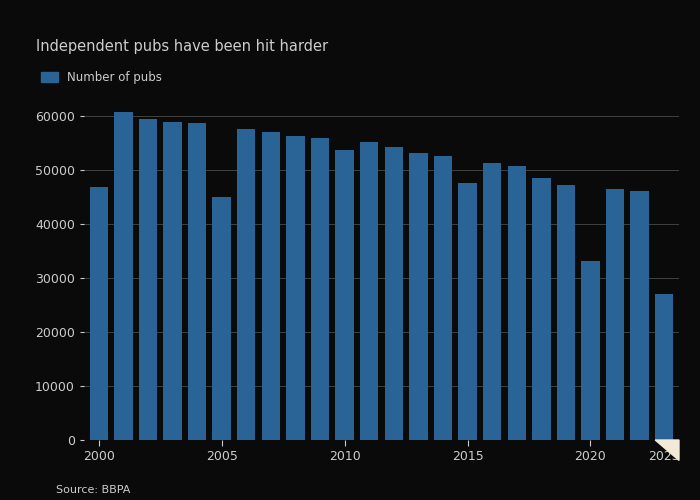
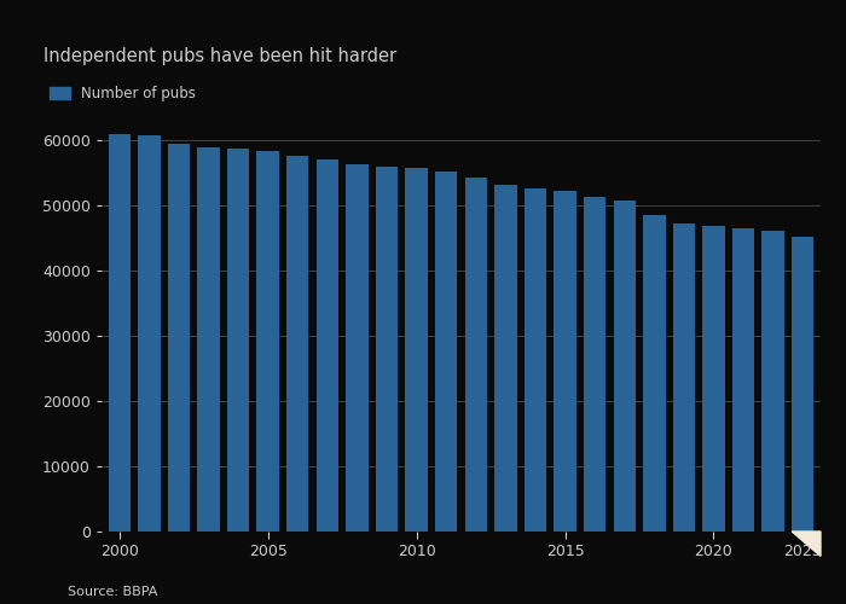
2000: 46800 -> 60900
2005: 45000 -> 58300
2010: 53800 -> 55700
2015: 47600 -> 52200
2020: 33200 -> 46900
2023: 27000 -> 45200
